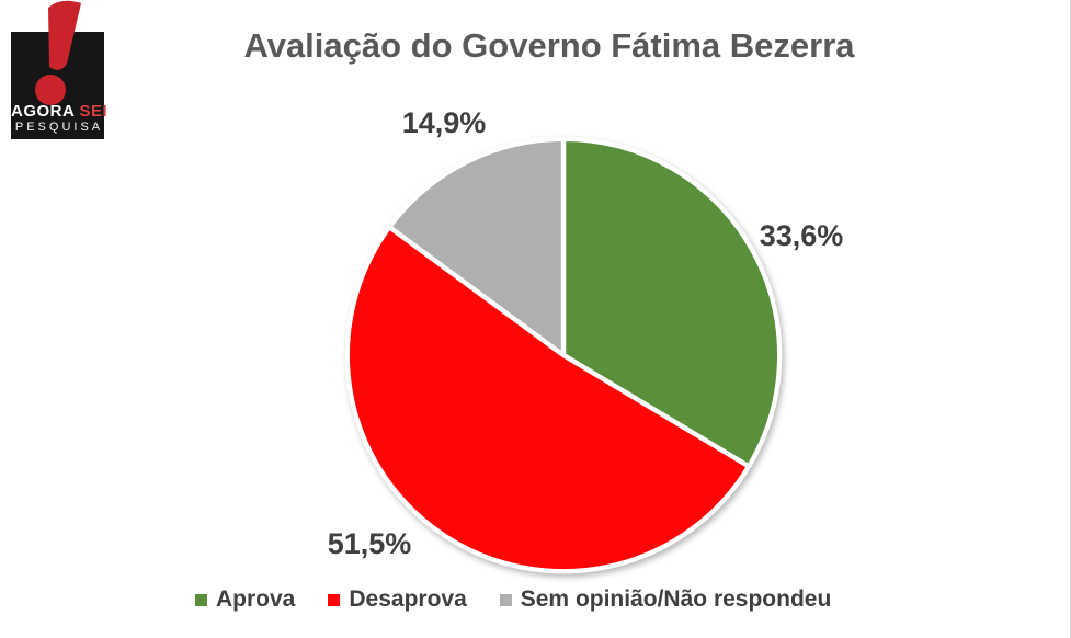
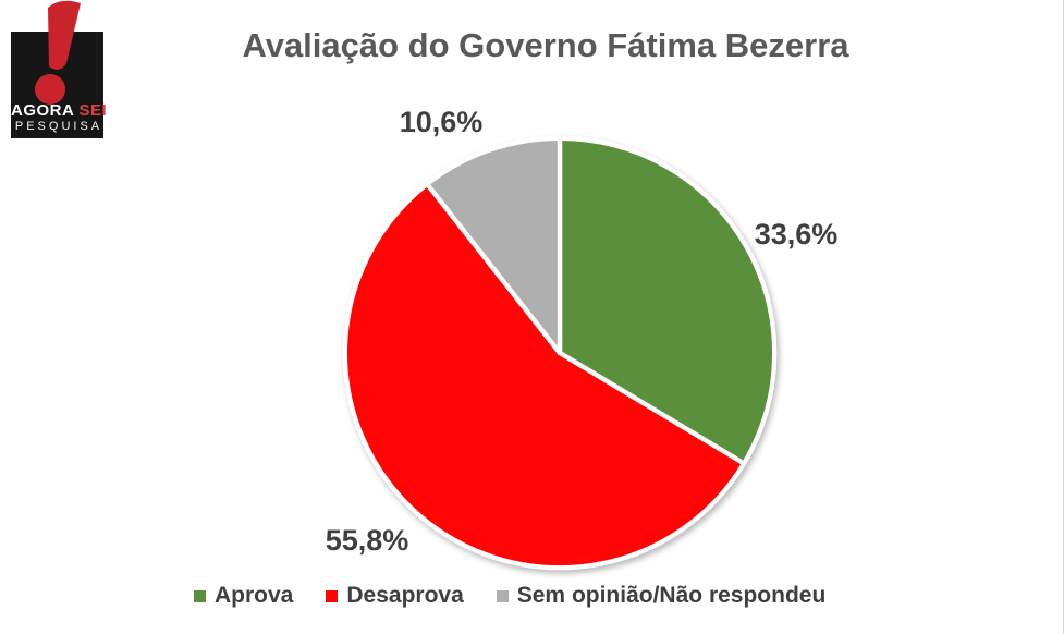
Desaprova: 51,5% -> 55,8%
Sem opinião/Não respondeu: 14,9% -> 10,6%
